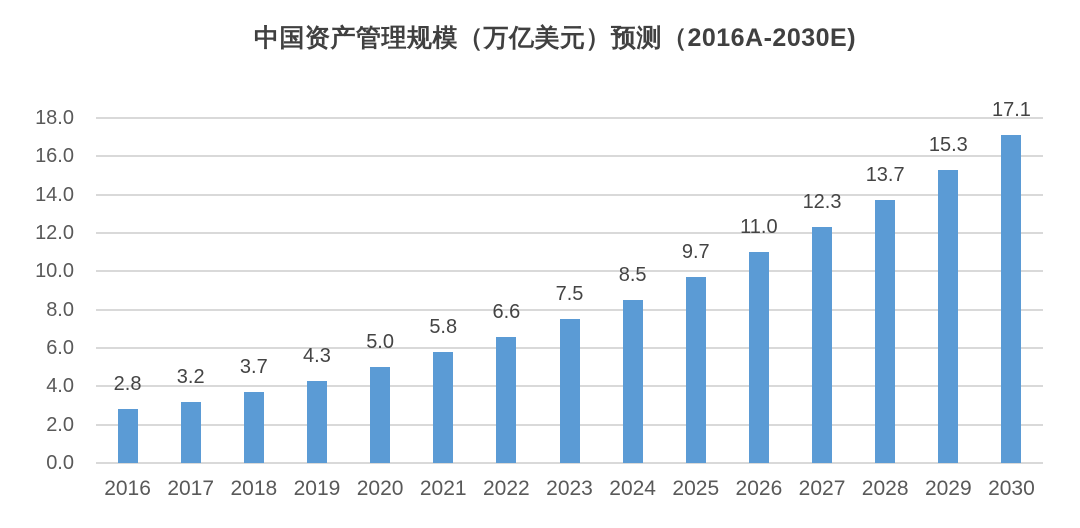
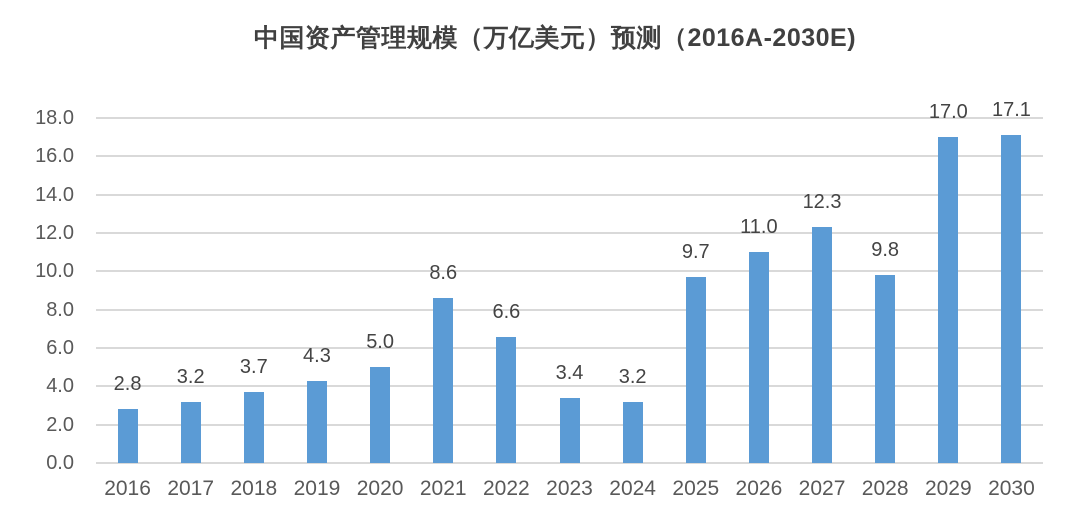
2021: 5.8 -> 8.6
2023: 7.5 -> 3.4
2024: 8.5 -> 3.2
2028: 13.7 -> 9.8
2029: 15.3 -> 17.0
